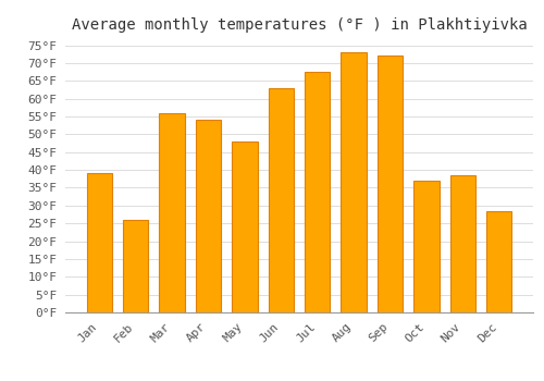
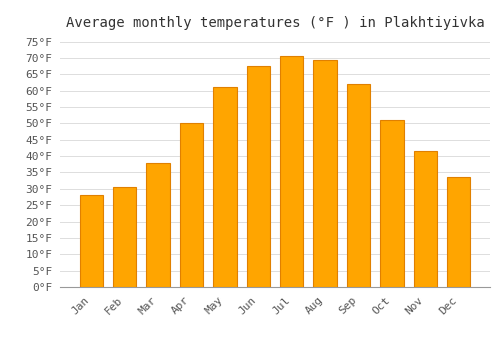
Jan: 39.0°F -> 28.0°F
Feb: 26.0°F -> 30.5°F
Mar: 56.0°F -> 38.0°F
Apr: 54.0°F -> 50.0°F
May: 48.0°F -> 61.0°F
Jun: 63.0°F -> 67.5°F
Jul: 67.5°F -> 70.5°F
Aug: 73.0°F -> 69.5°F
Sep: 72.0°F -> 62.0°F
Oct: 37.0°F -> 51.0°F
Nov: 38.5°F -> 41.5°F
Dec: 28.5°F -> 33.5°F
